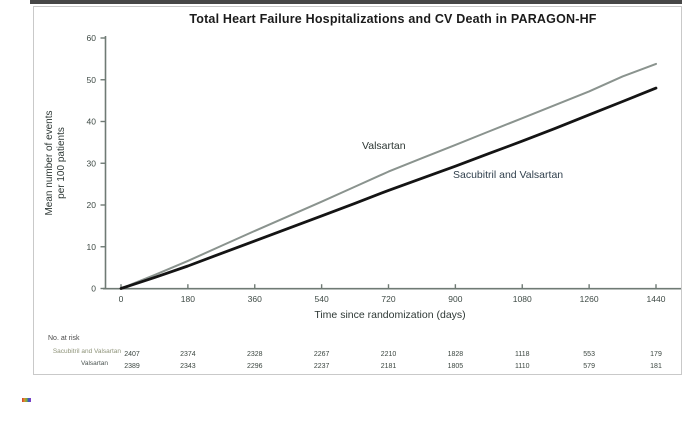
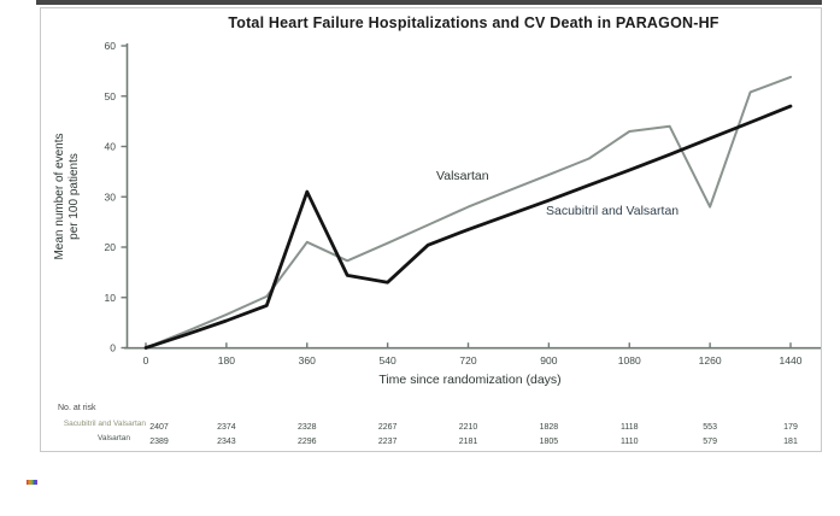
Valsartan/360: 14 -> 21
Sacubitril and Valsartan/360: 11 -> 31
Sacubitril and Valsartan/540: 17 -> 13
Valsartan/1080: 41 -> 43
Valsartan/1260: 47 -> 28
